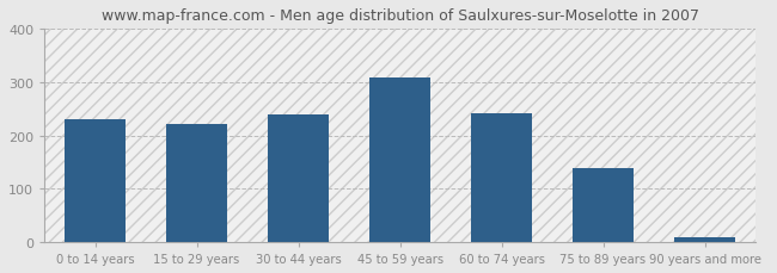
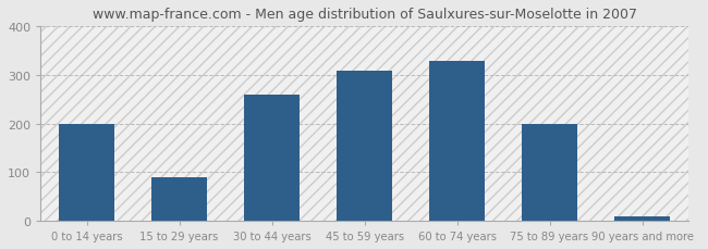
0 to 14 years: 230 -> 200
15 to 29 years: 222 -> 90
30 to 44 years: 240 -> 260
60 to 74 years: 242 -> 330
75 to 89 years: 138 -> 200
